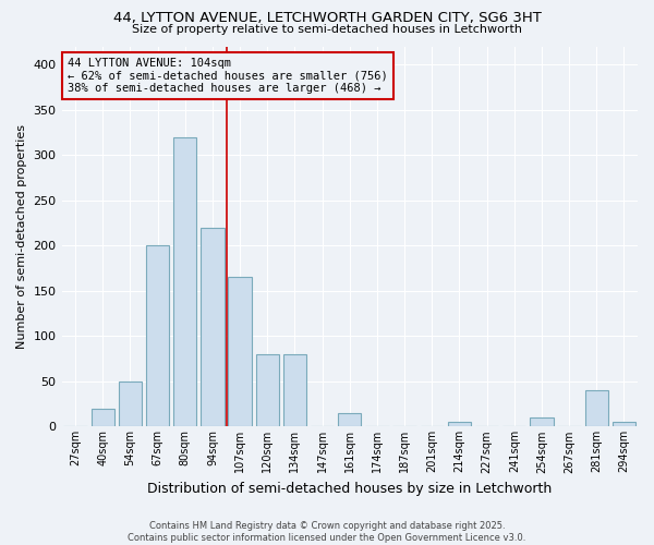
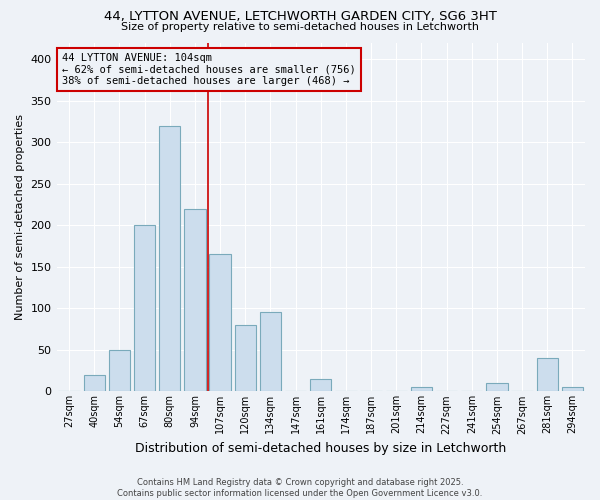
134sqm: 80 -> 96
